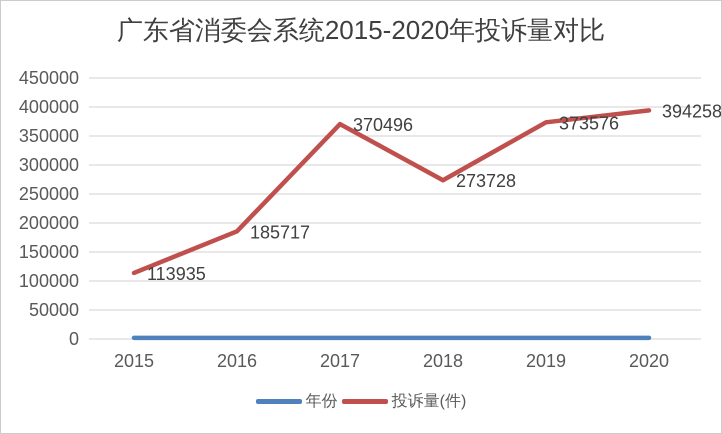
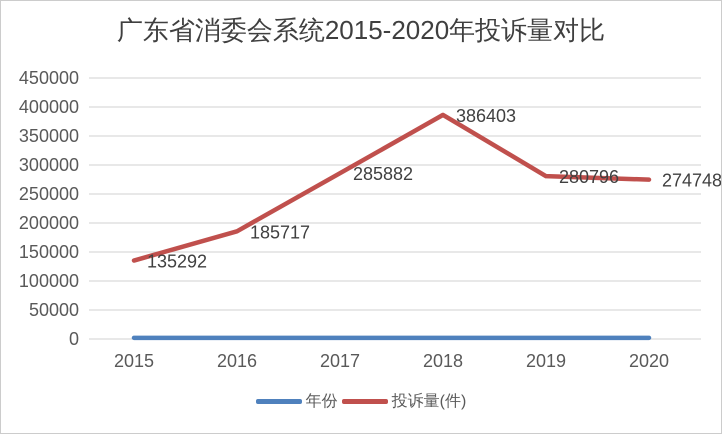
投诉量(件)/2015: 113935 -> 135292
投诉量(件)/2017: 370496 -> 285882
投诉量(件)/2018: 273728 -> 386403
投诉量(件)/2019: 373576 -> 280796
投诉量(件)/2020: 394258 -> 274748
